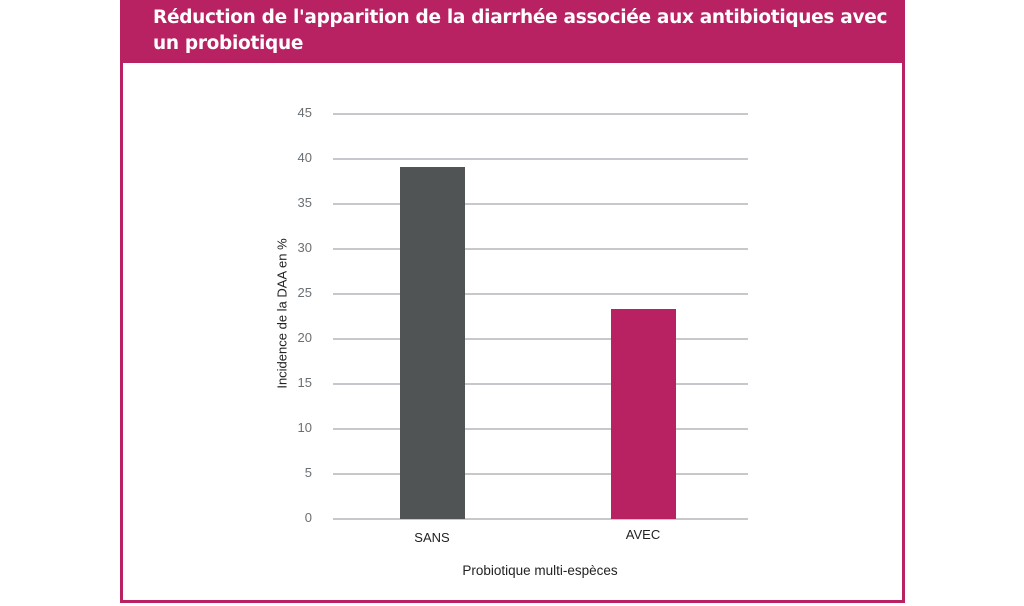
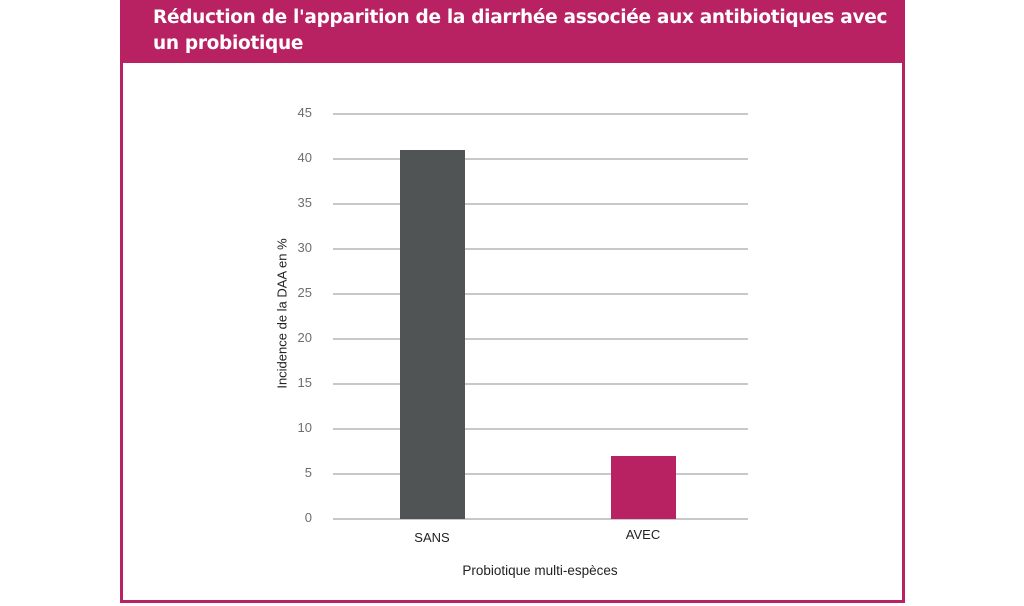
SANS: 39 -> 41
AVEC: 23 -> 7
